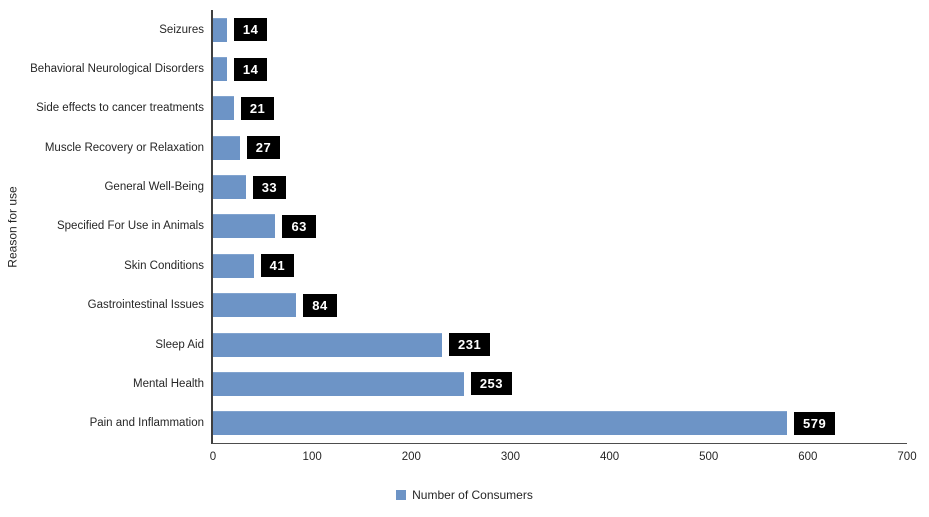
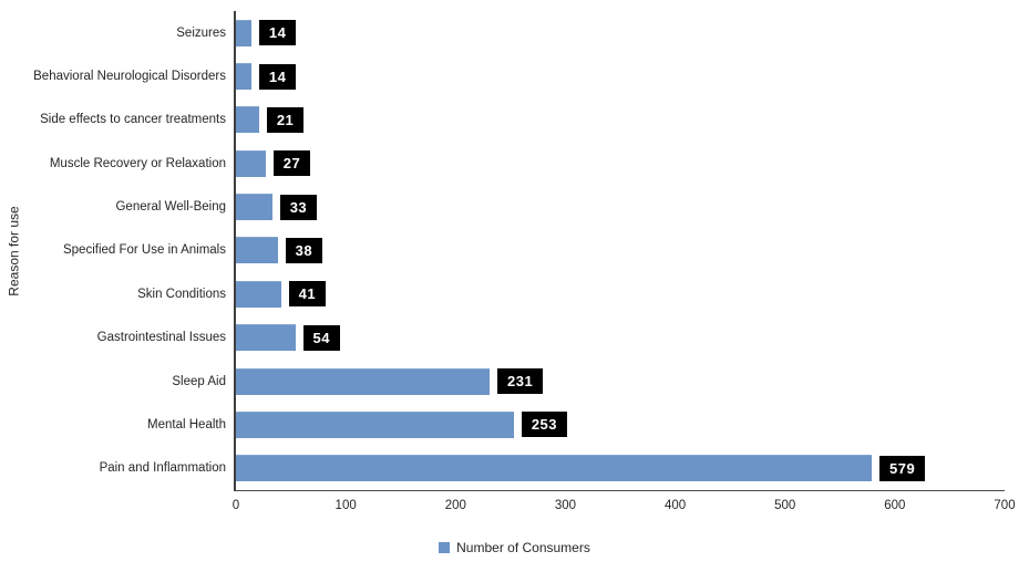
Specified For Use in Animals: 63 -> 38
Gastrointestinal Issues: 84 -> 54
